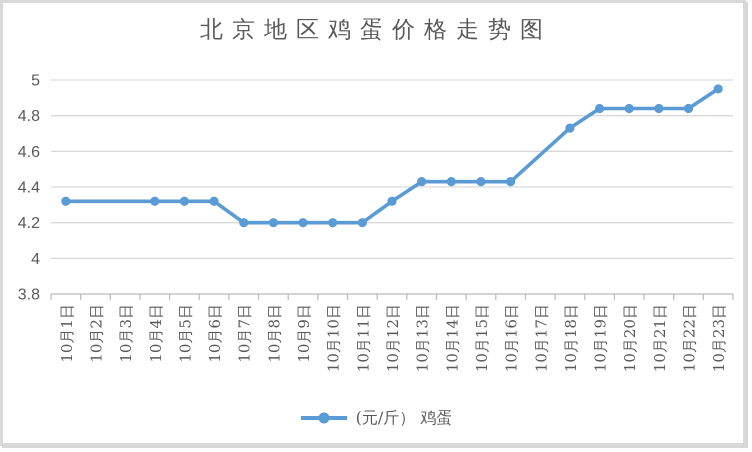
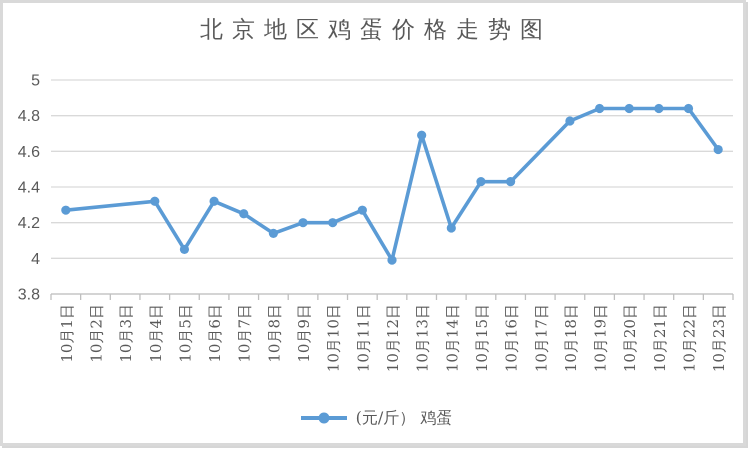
10月1日: 4.32 -> 4.27
10月5日: 4.32 -> 4.05
10月7日: 4.20 -> 4.25
10月8日: 4.20 -> 4.14
10月11日: 4.20 -> 4.27
10月12日: 4.32 -> 3.99
10月13日: 4.43 -> 4.69
10月14日: 4.43 -> 4.17
10月18日: 4.73 -> 4.77
10月23日: 4.95 -> 4.61
